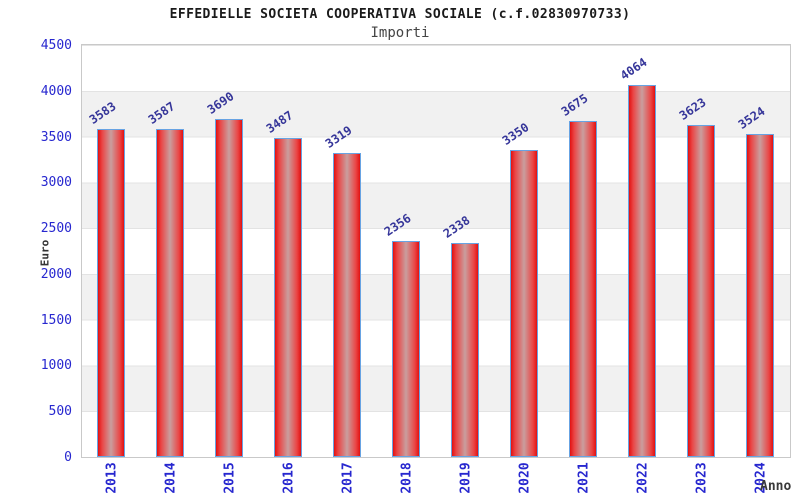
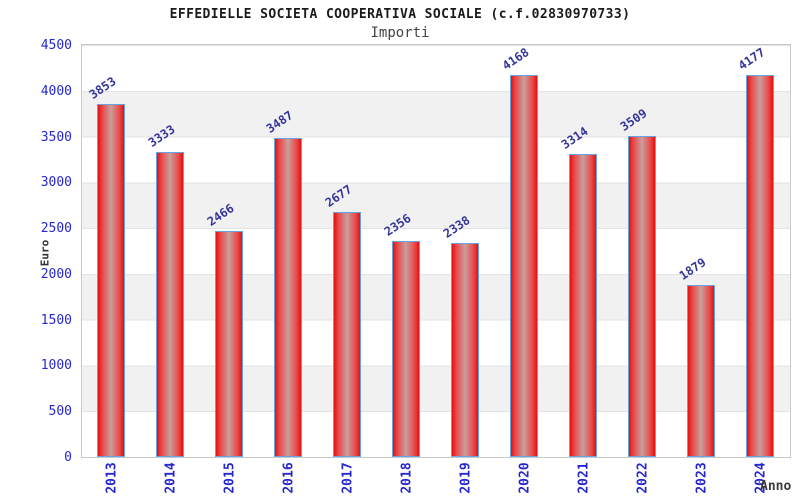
2013: 3583 -> 3853
2014: 3587 -> 3333
2015: 3690 -> 2466
2017: 3319 -> 2677
2020: 3350 -> 4168
2021: 3675 -> 3314
2022: 4064 -> 3509
2023: 3623 -> 1879
2024: 3524 -> 4177
